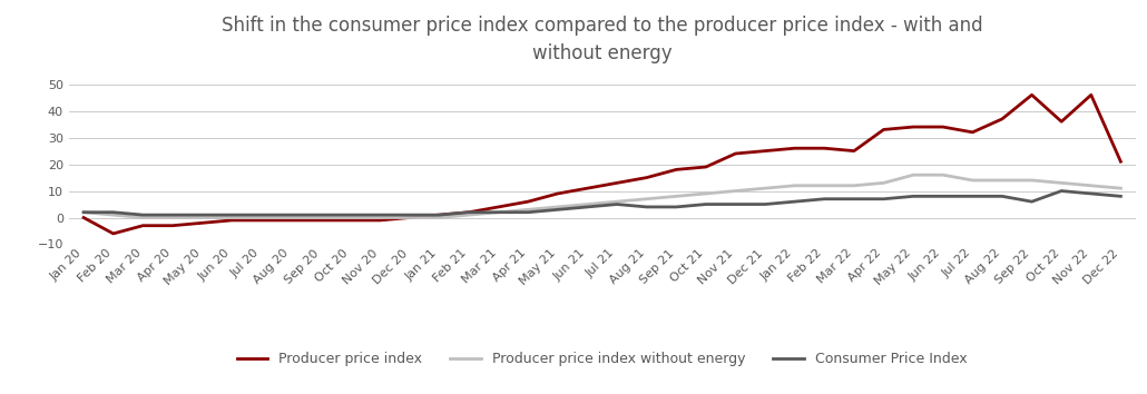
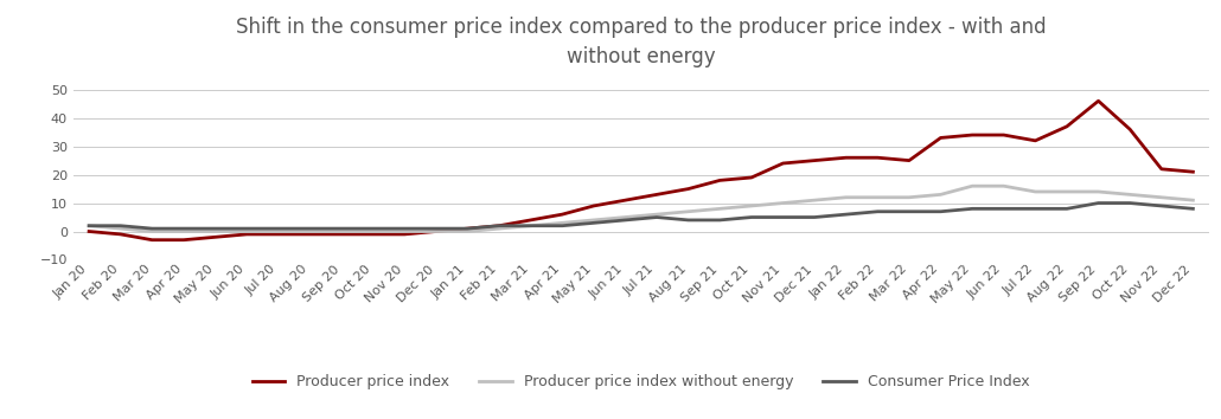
Producer price index/Feb 20: -6 -> -1
Consumer Price Index/Sep 22: 6 -> 10
Producer price index/Nov 22: 46 -> 22
